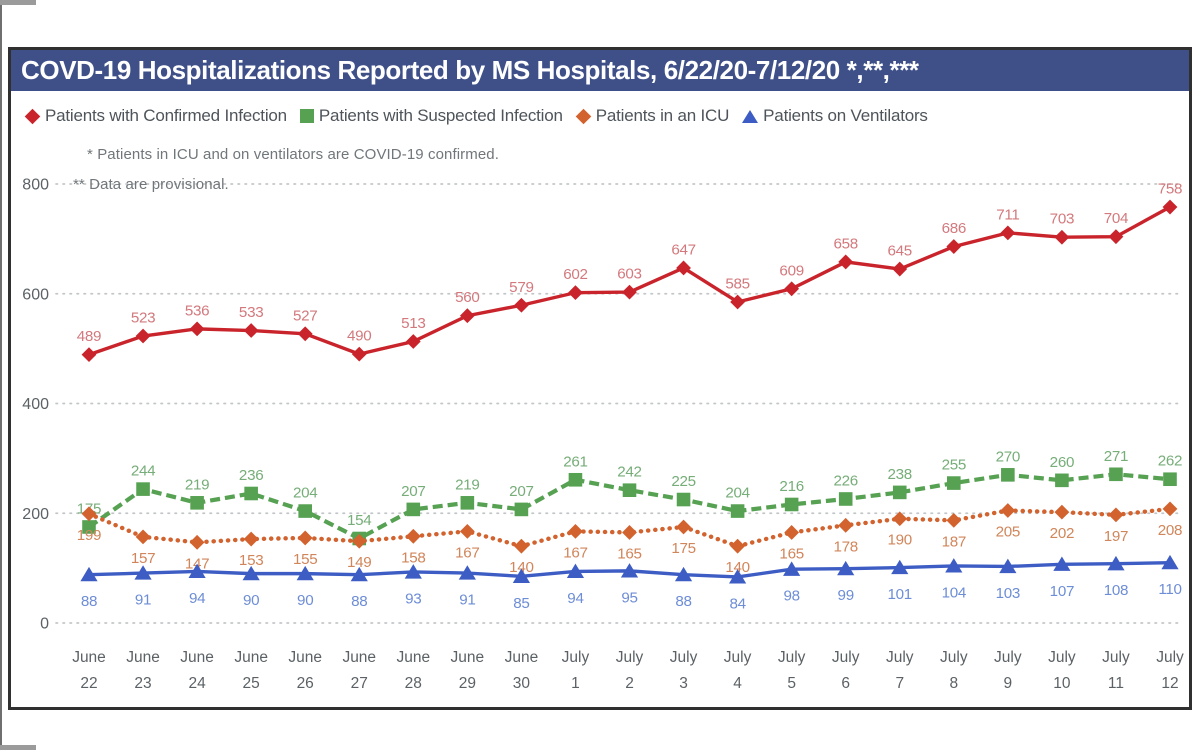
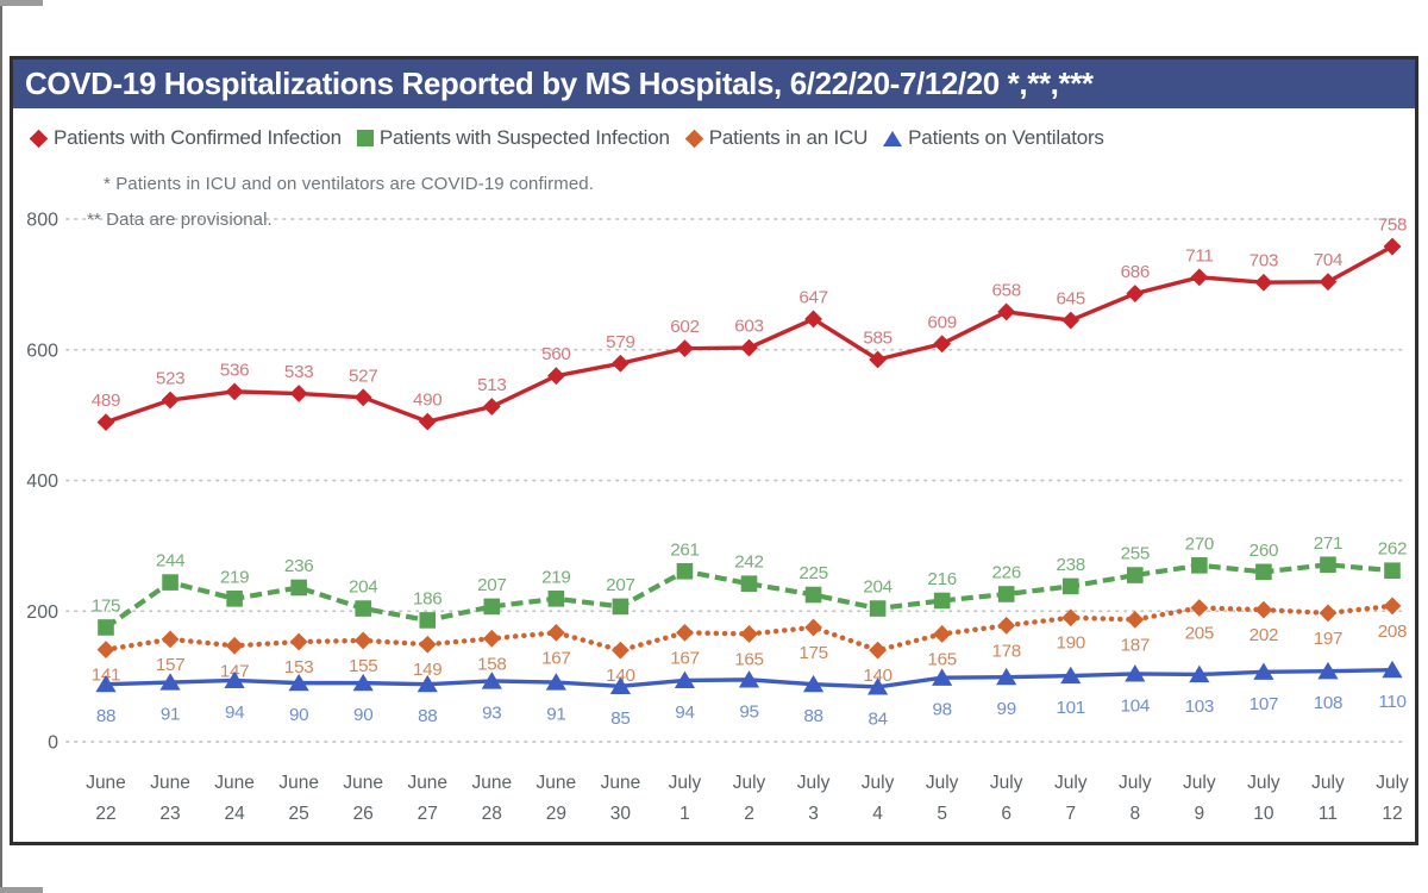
Patients in an ICU/June 22: 199 -> 141
Patients with Suspected Infection/June 27: 154 -> 186
